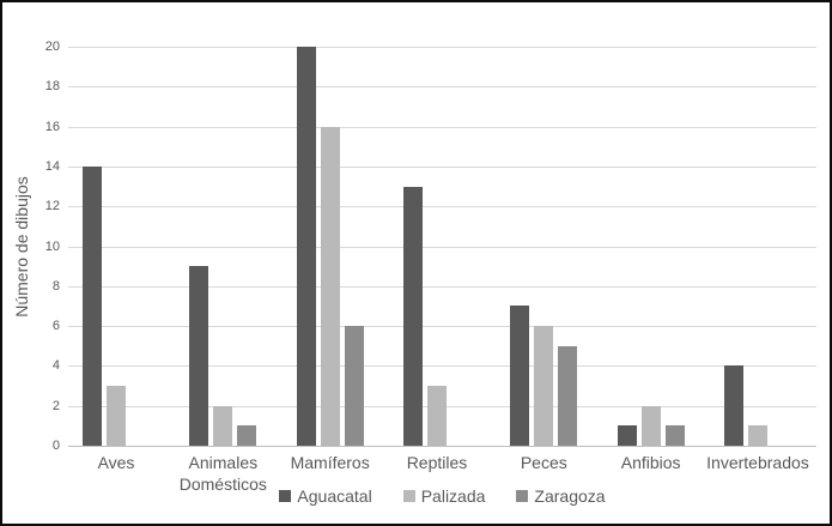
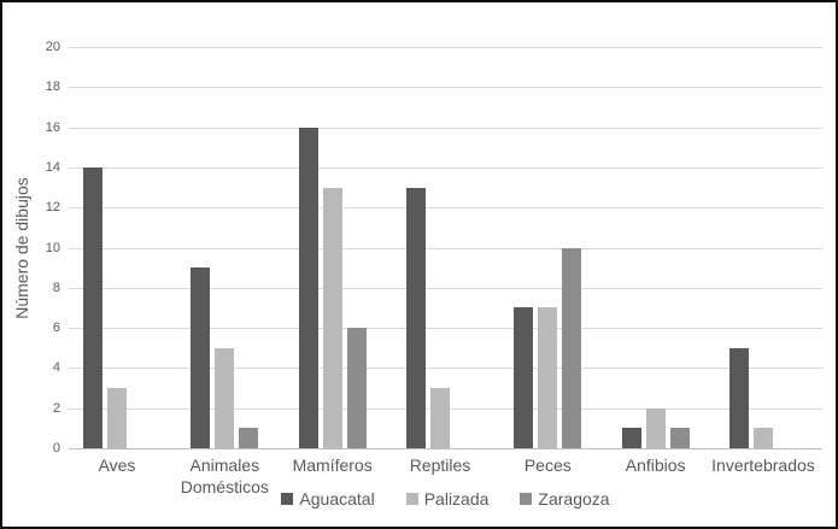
Palizada/Animales Domésticos: 2 -> 5
Aguacatal/Mamíferos: 20 -> 16
Palizada/Mamíferos: 16 -> 13
Palizada/Peces: 6 -> 7
Zaragoza/Peces: 5 -> 10
Aguacatal/Invertebrados: 4 -> 5
